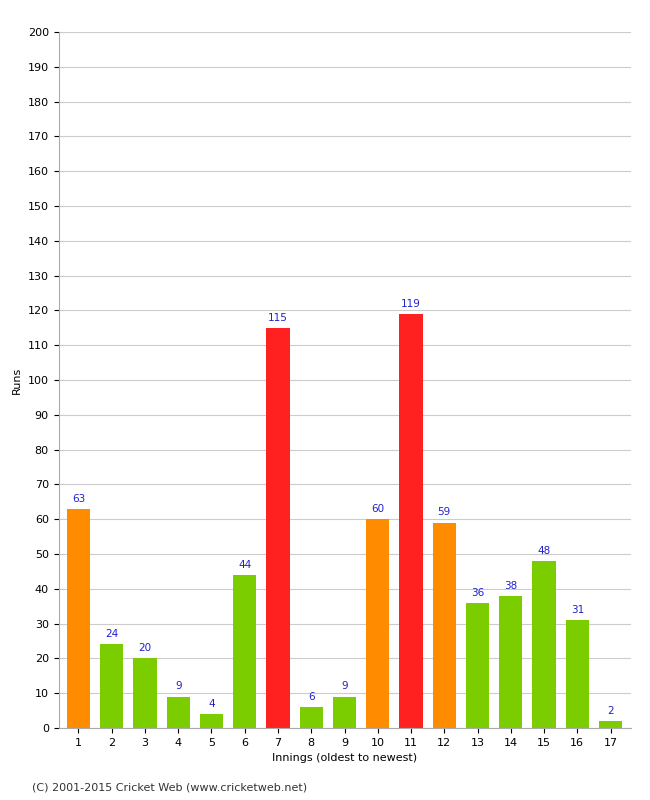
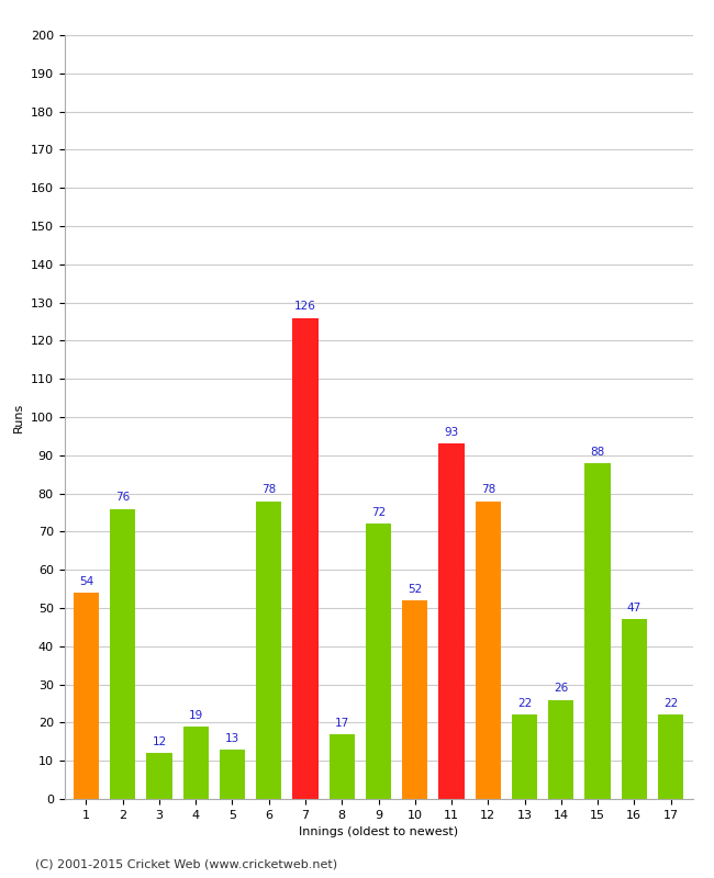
1: 63 -> 54
2: 24 -> 76
3: 20 -> 12
4: 9 -> 19
5: 4 -> 13
6: 44 -> 78
7: 115 -> 126
8: 6 -> 17
9: 9 -> 72
10: 60 -> 52
11: 119 -> 93
12: 59 -> 78
13: 36 -> 22
14: 38 -> 26
15: 48 -> 88
16: 31 -> 47
17: 2 -> 22
